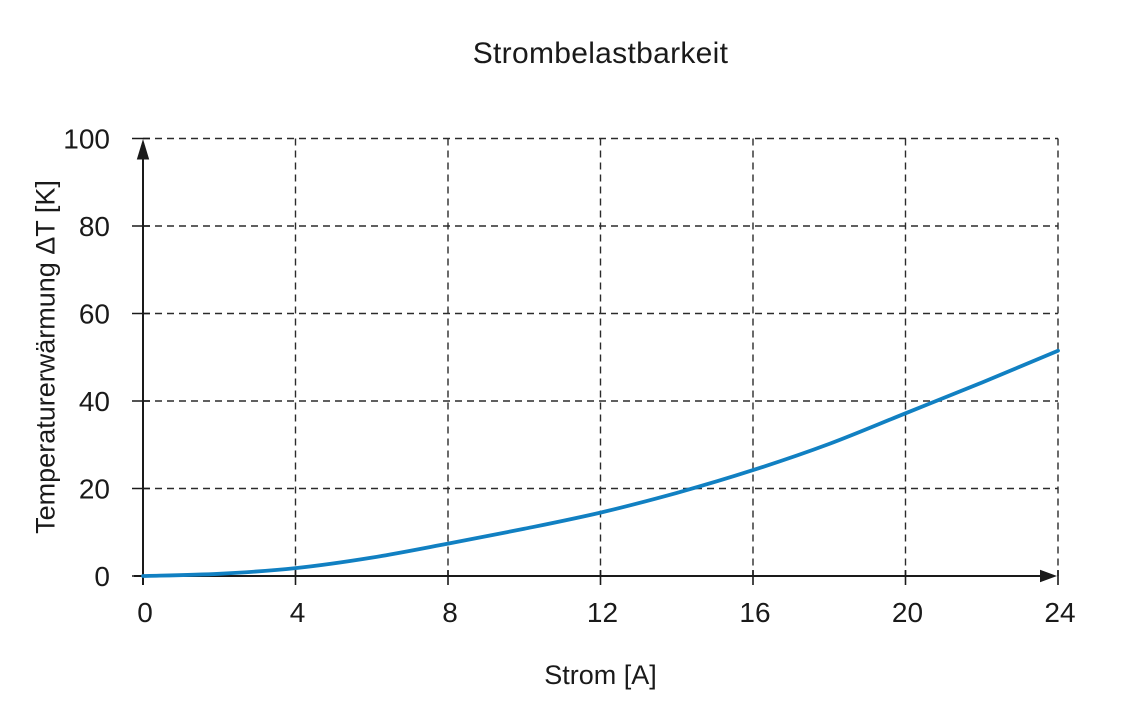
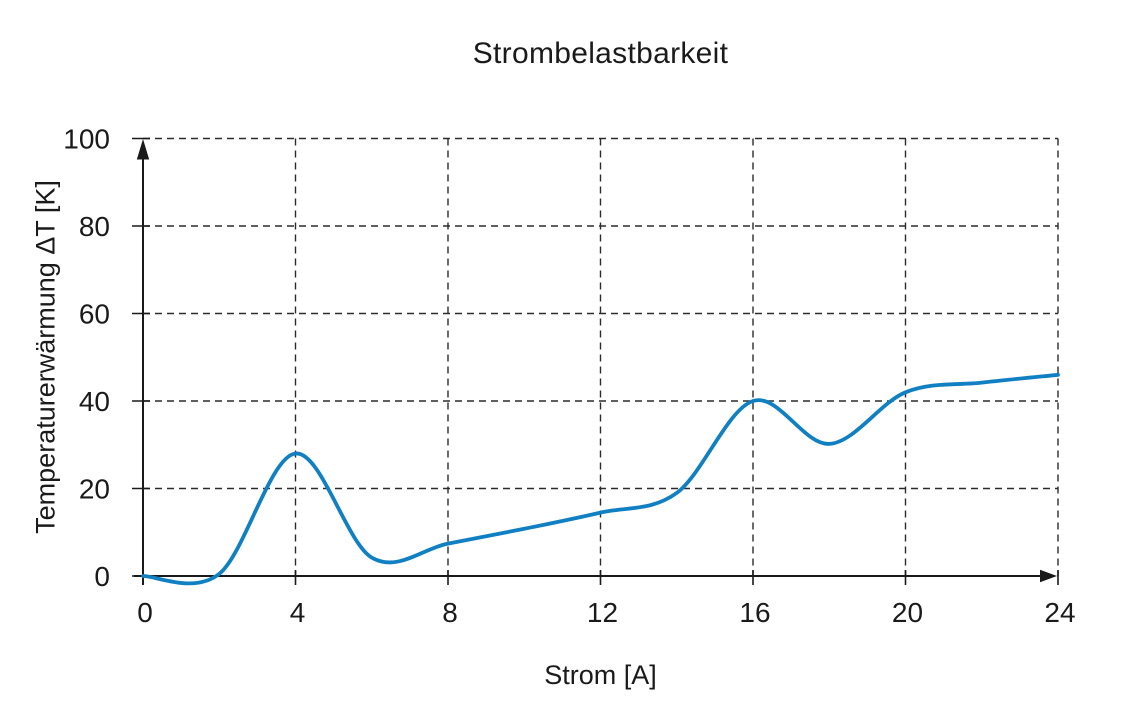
4: 2 -> 28
16: 24 -> 40
20: 37 -> 42
24: 52 -> 46
